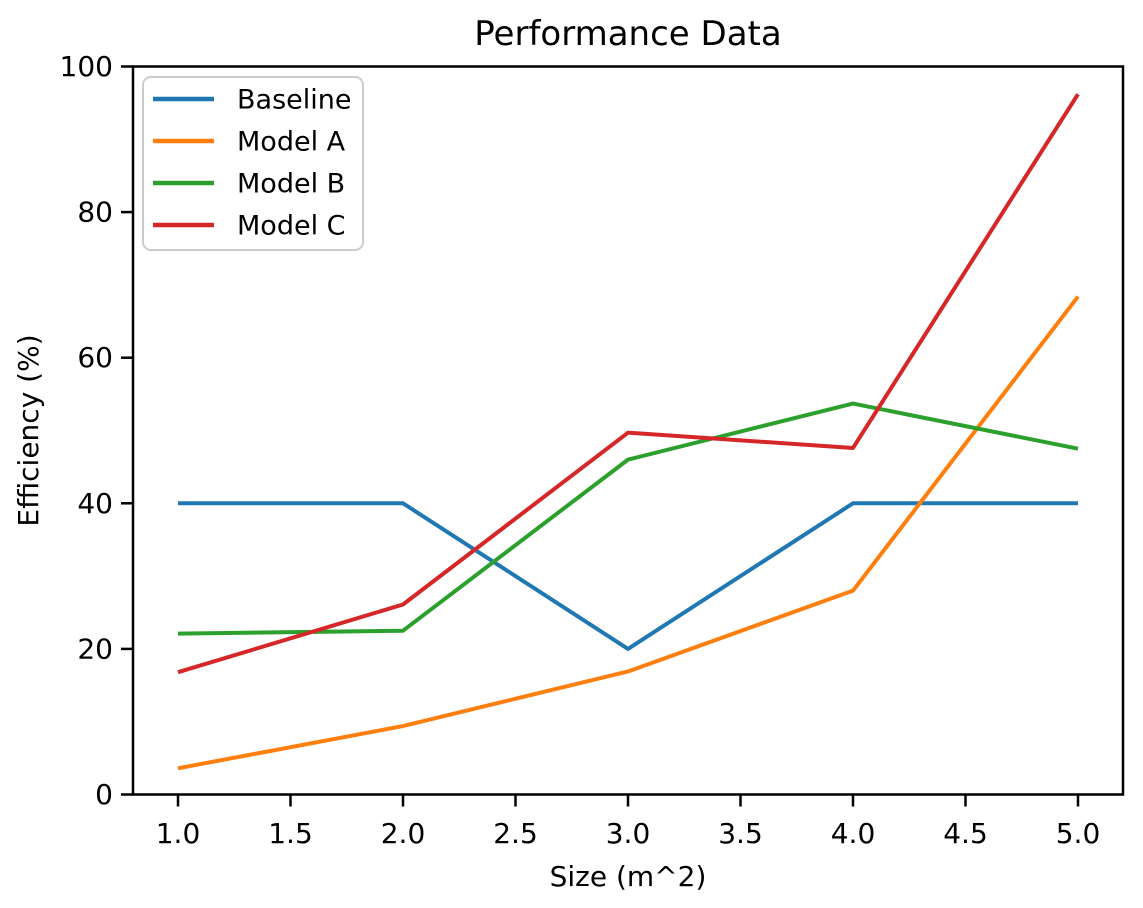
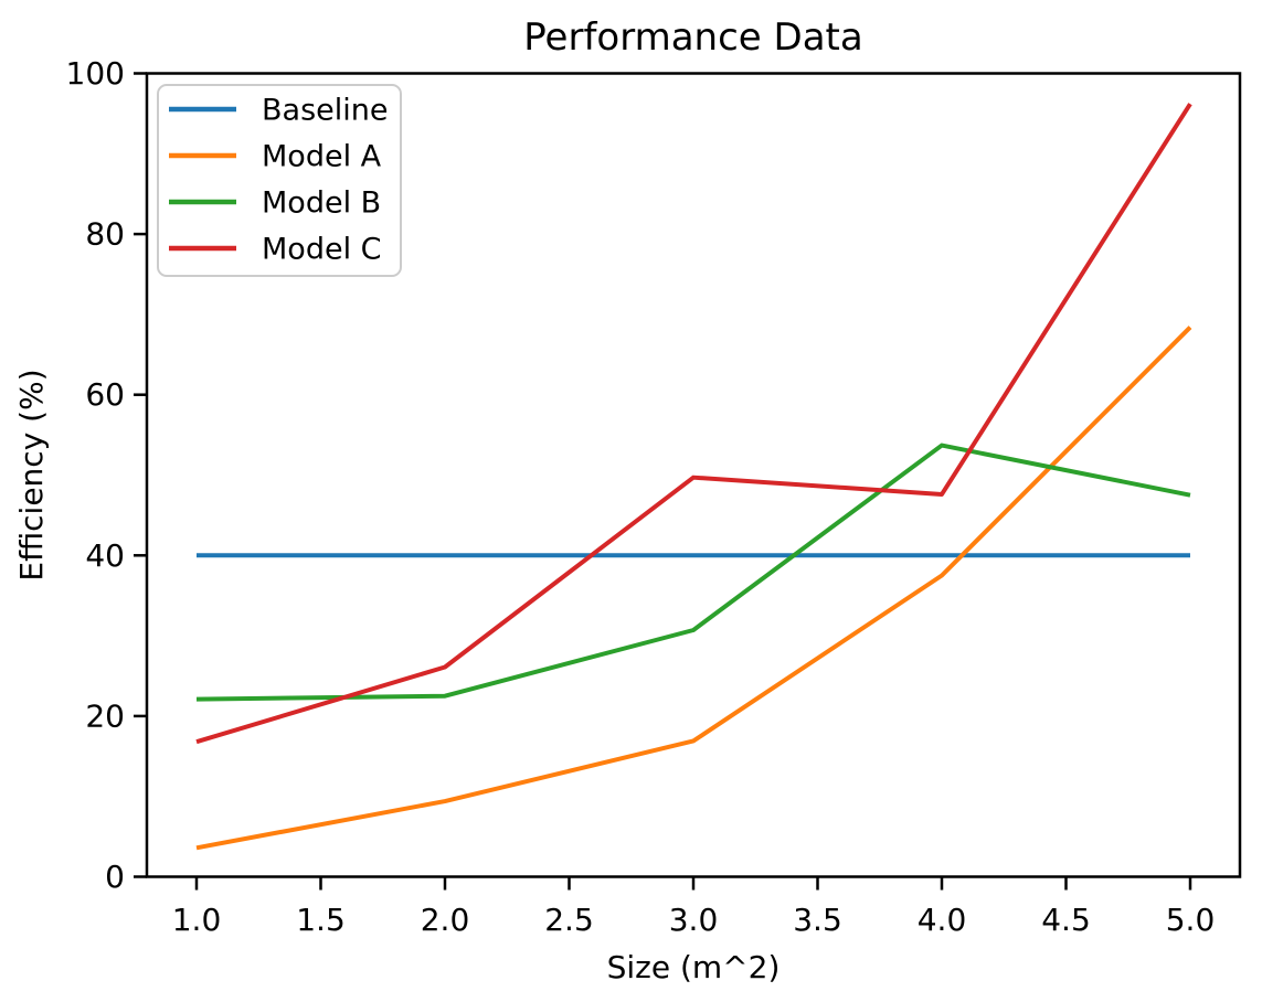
Baseline/3.0: 20 -> 40
Model B/3.0: 46 -> 31
Model A/4.0: 28 -> 38
